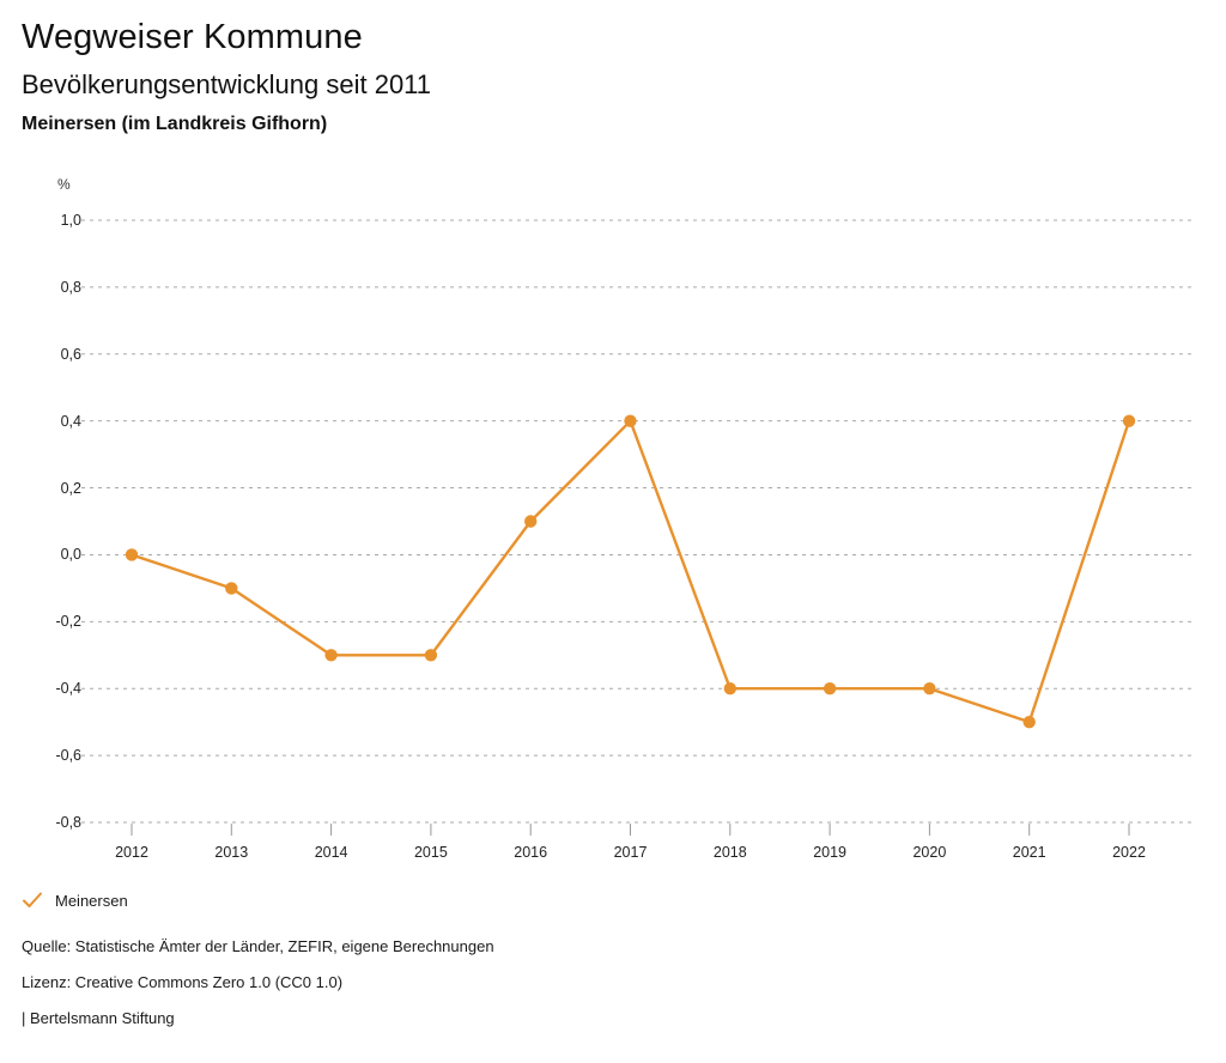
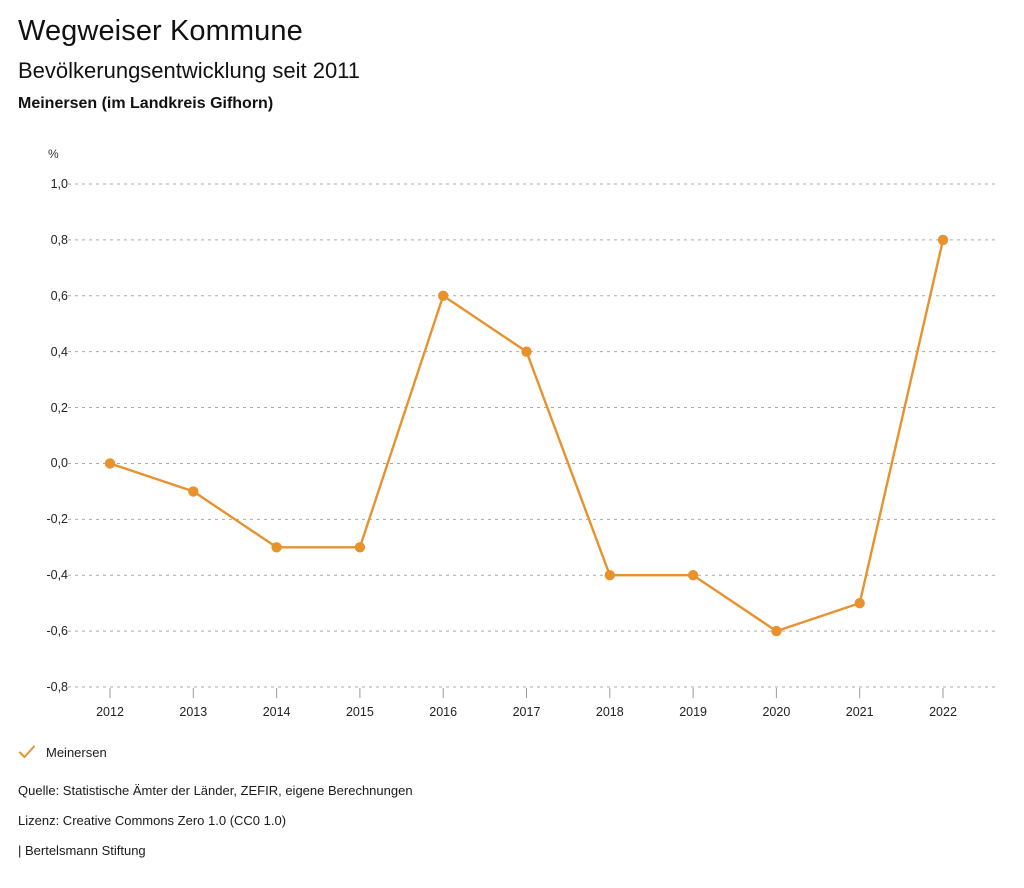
2016: 0,1 -> 0,6
2020: -0,4 -> -0,6
2022: 0,4 -> 0,8
